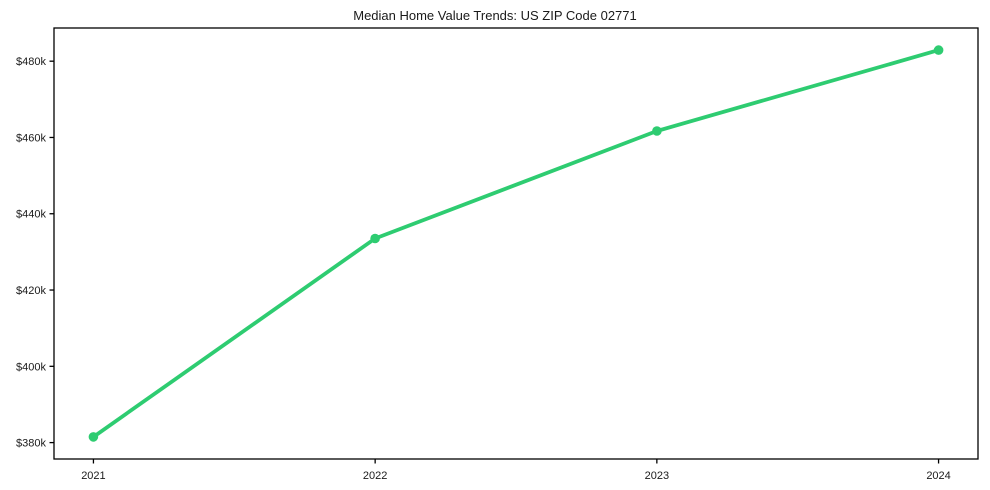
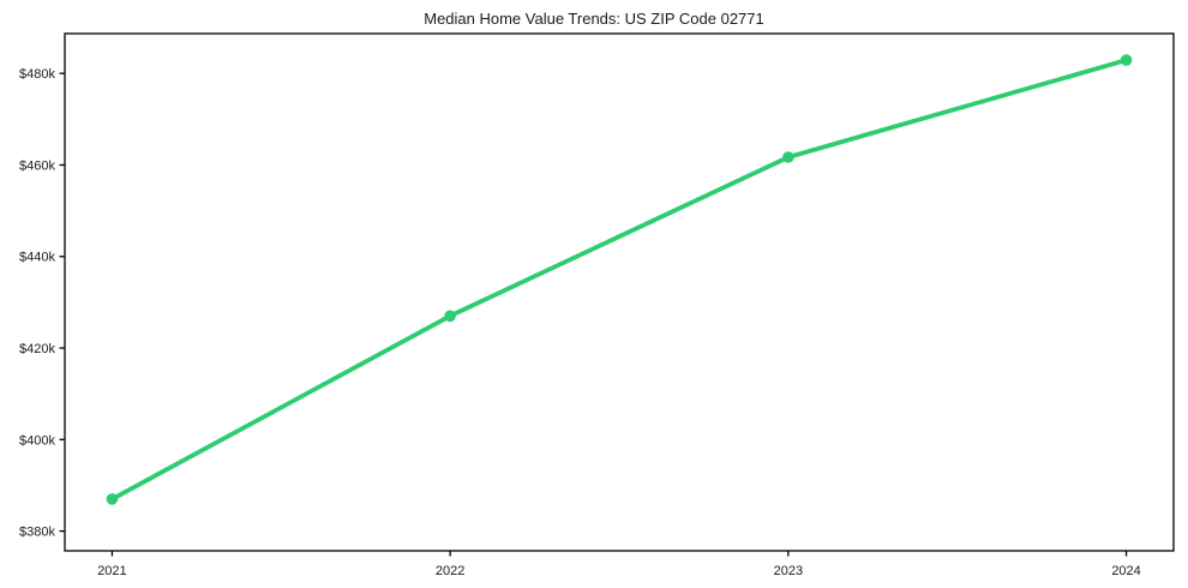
2021: $382k -> $387k
2022: $434k -> $427k
